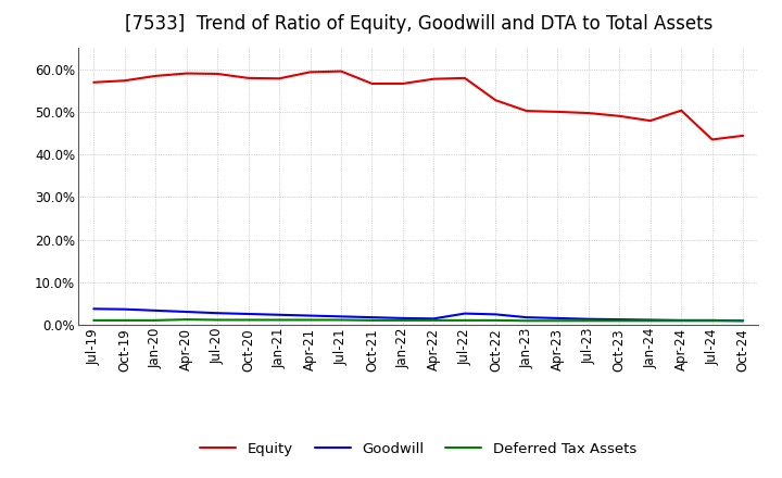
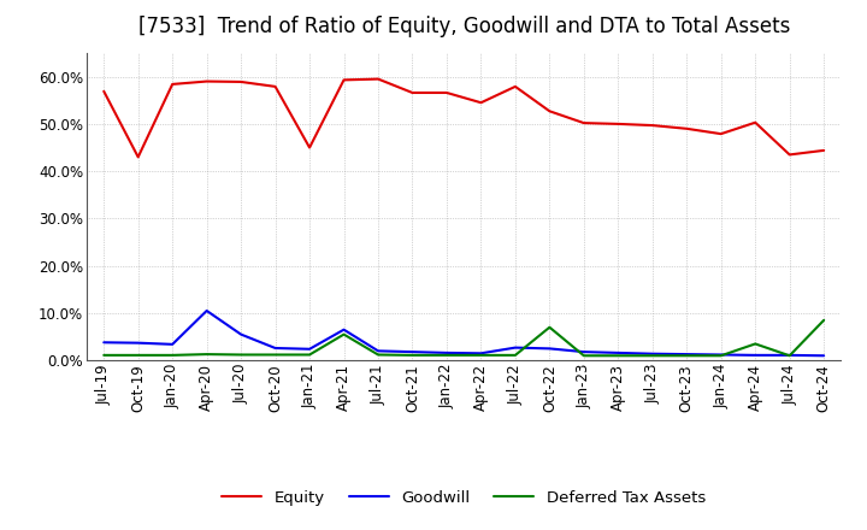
Equity/Oct-19: 57.3% -> 43.0%
Goodwill/Apr-20: 3.1% -> 10.5%
Goodwill/Jul-20: 2.8% -> 5.5%
Equity/Jan-21: 57.8% -> 45.0%
Goodwill/Apr-21: 2.2% -> 6.5%
Deferred Tax Assets/Apr-21: 1.2% -> 5.5%
Equity/Apr-22: 57.7% -> 54.5%
Deferred Tax Assets/Oct-22: 1.1% -> 7.0%
Deferred Tax Assets/Apr-24: 1.0% -> 3.5%
Deferred Tax Assets/Oct-24: 1.0% -> 8.5%
